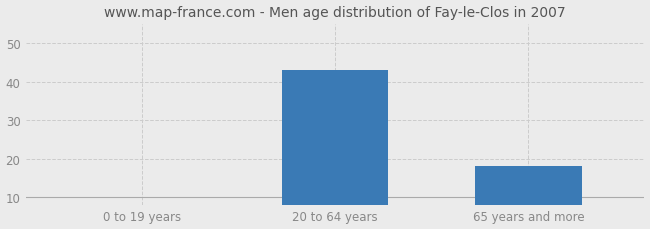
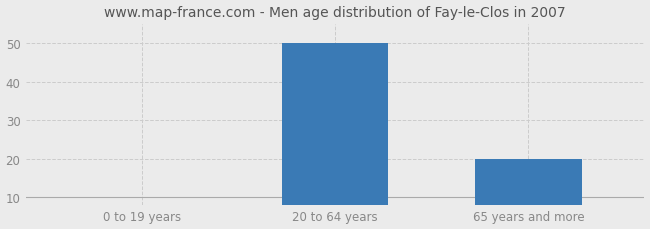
20 to 64 years: 43 -> 50
65 years and more: 18 -> 20
